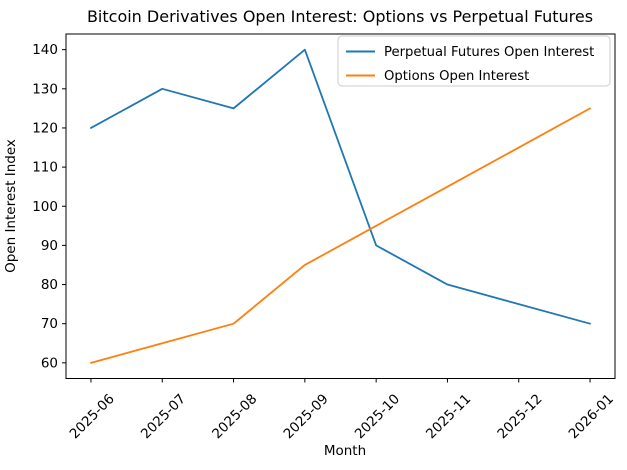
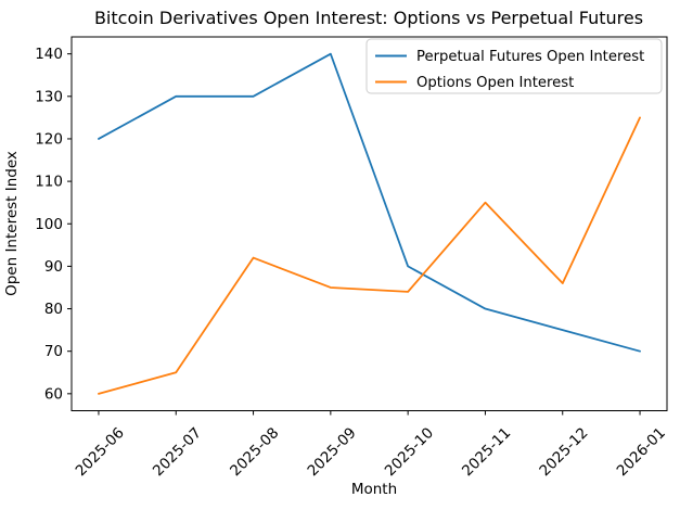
Perpetual Futures Open Interest/2025-08: 125 -> 130
Options Open Interest/2025-08: 70 -> 92
Options Open Interest/2025-10: 95 -> 84
Options Open Interest/2025-12: 115 -> 86
